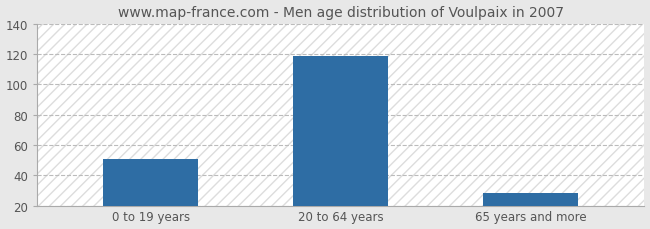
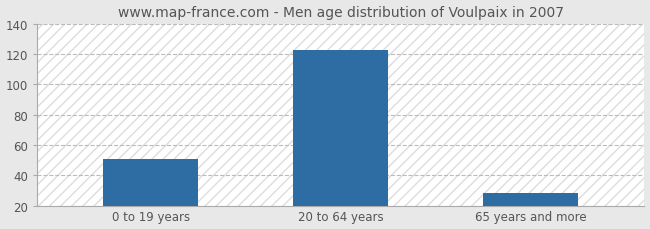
20 to 64 years: 119 -> 123
